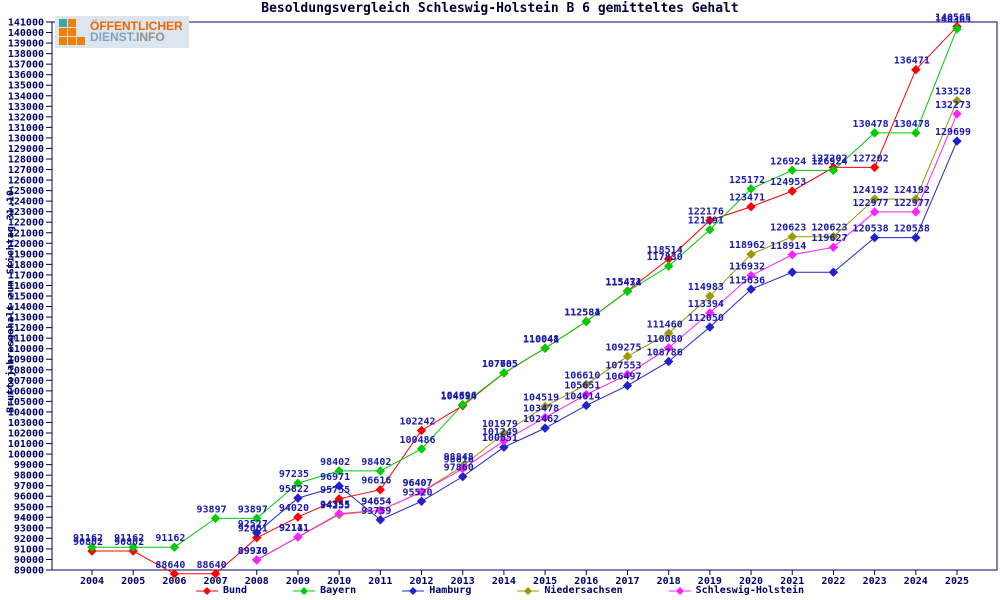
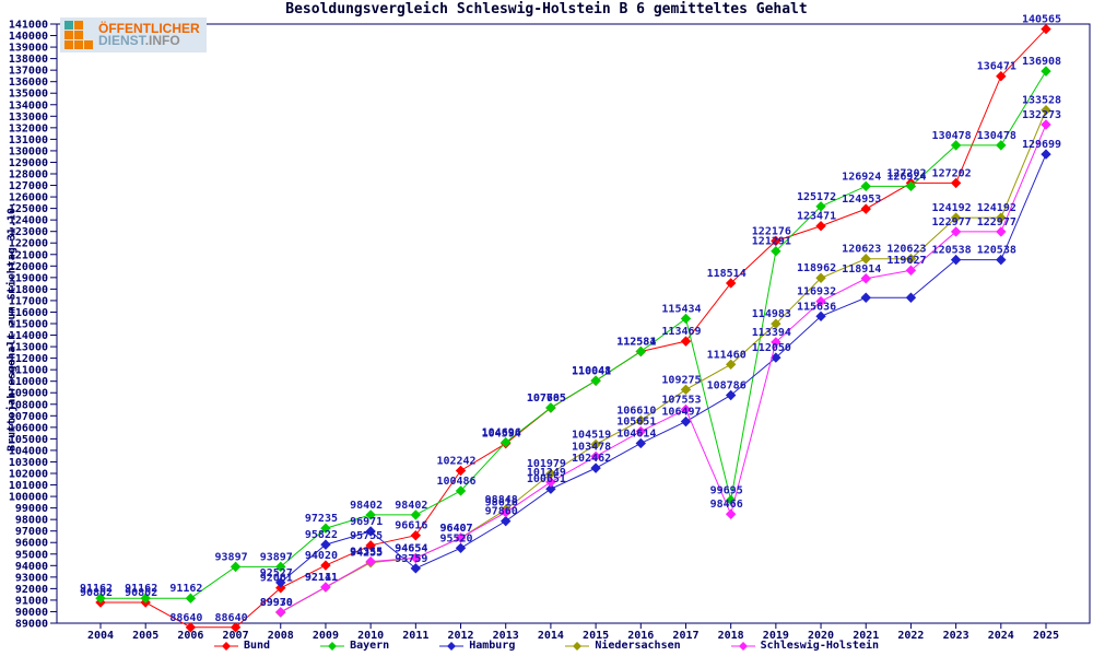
Bund/2017: 115471 -> 113469
Bayern/2018: 117830 -> 99695
Schleswig-Holstein/2018: 110080 -> 98466
Bayern/2025: 140365 -> 136908
